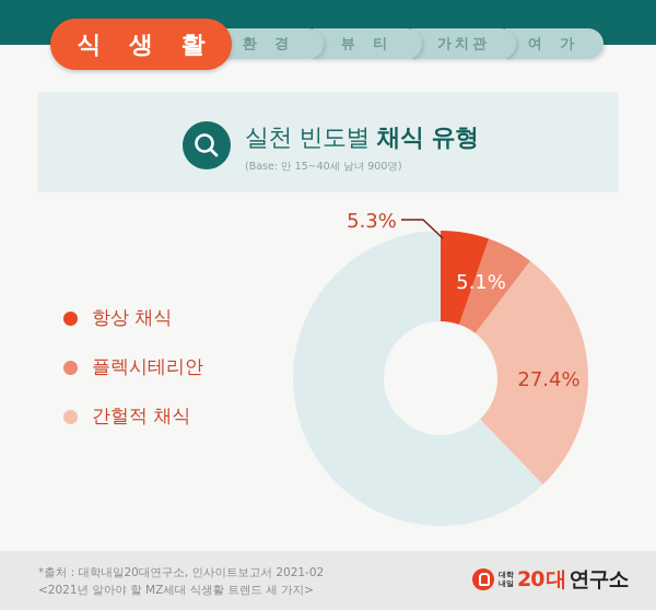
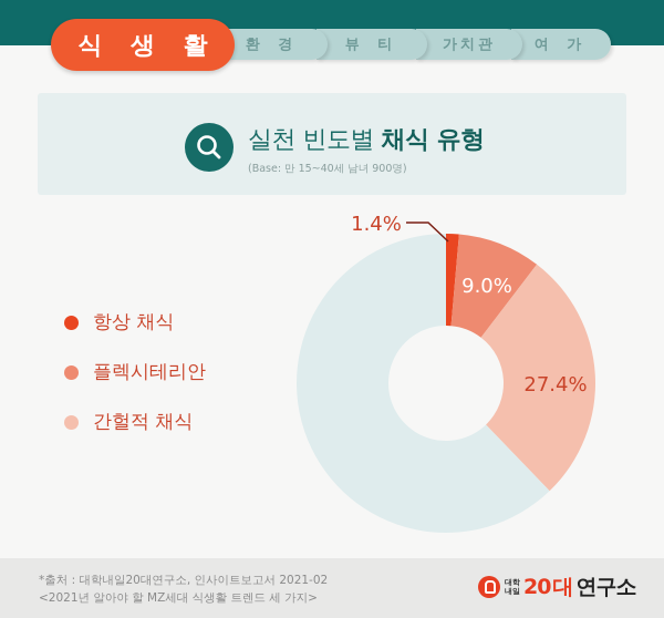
항상 채식: 5.3% -> 1.4%
플렉시테리안: 5.1% -> 9.0%
